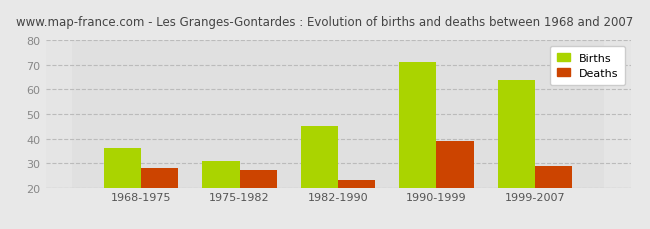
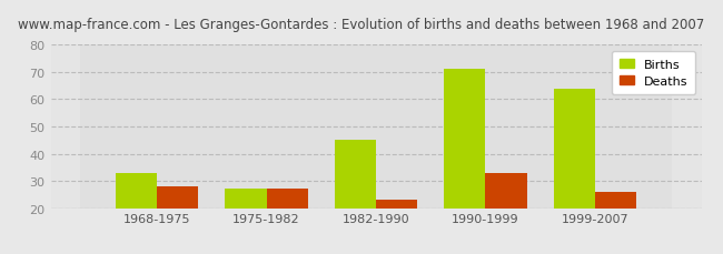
Births/1968-1975: 36 -> 33
Births/1975-1982: 31 -> 27
Deaths/1990-1999: 39 -> 33
Deaths/1999-2007: 29 -> 26
